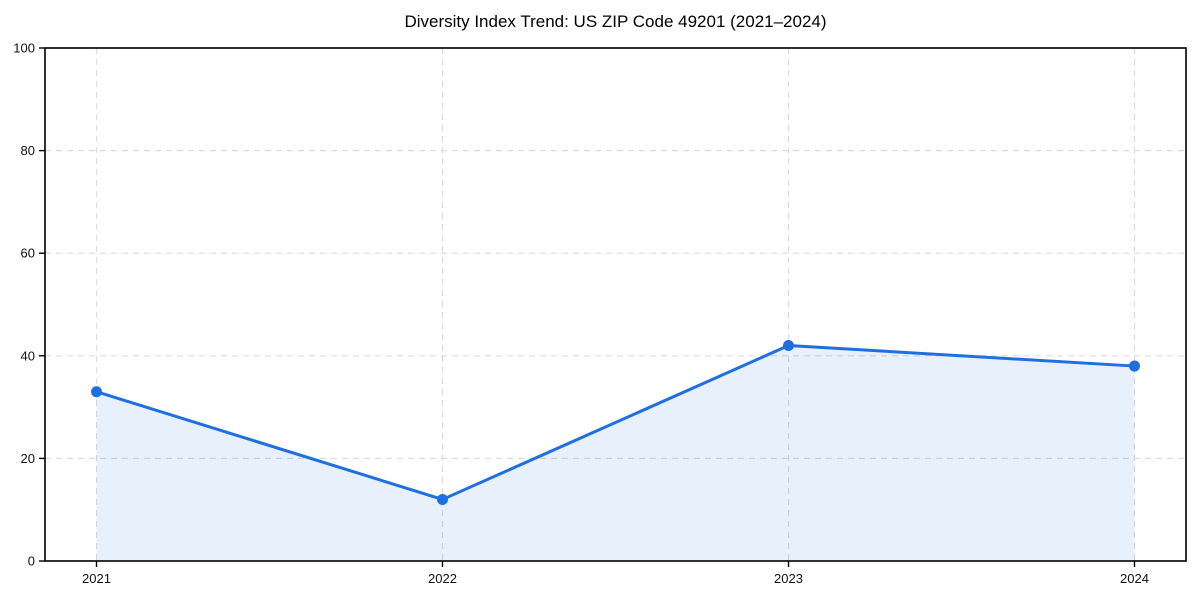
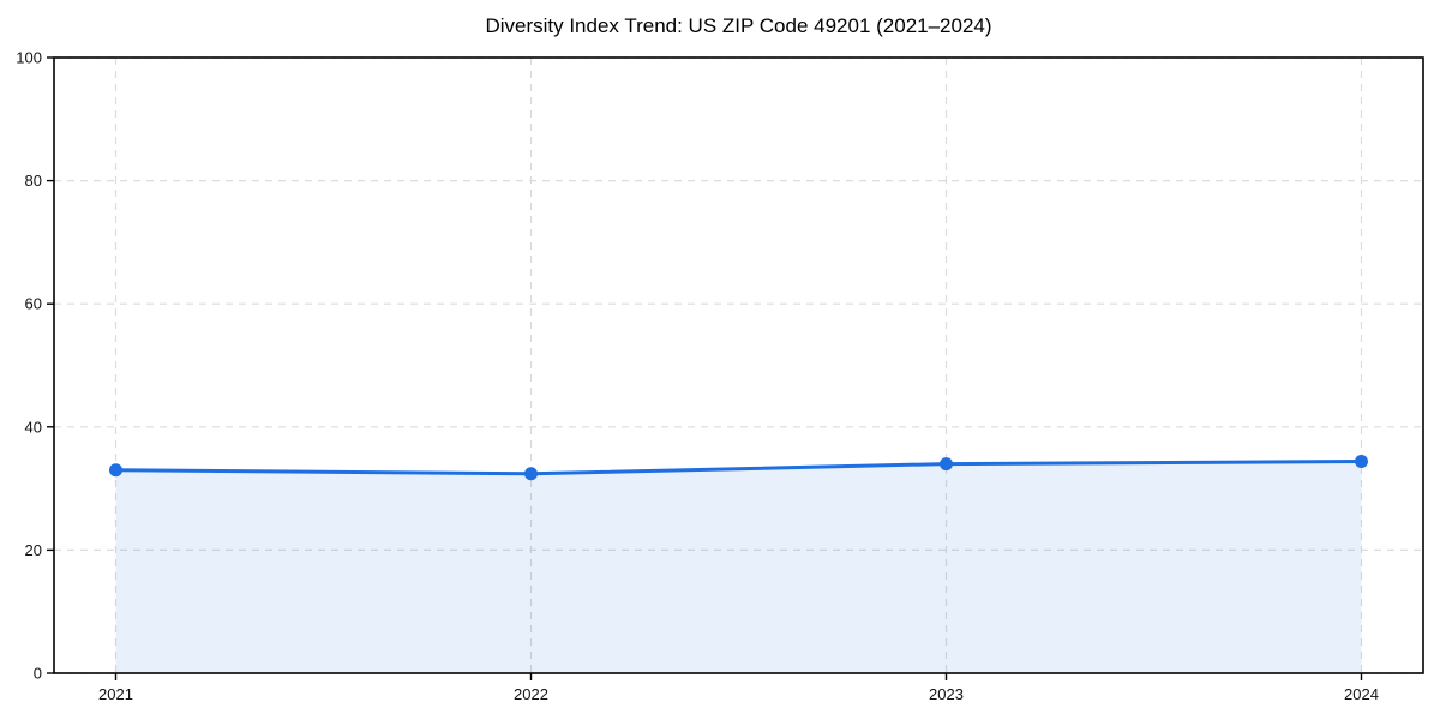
2022: 12 -> 32
2023: 42 -> 34
2024: 38 -> 34
